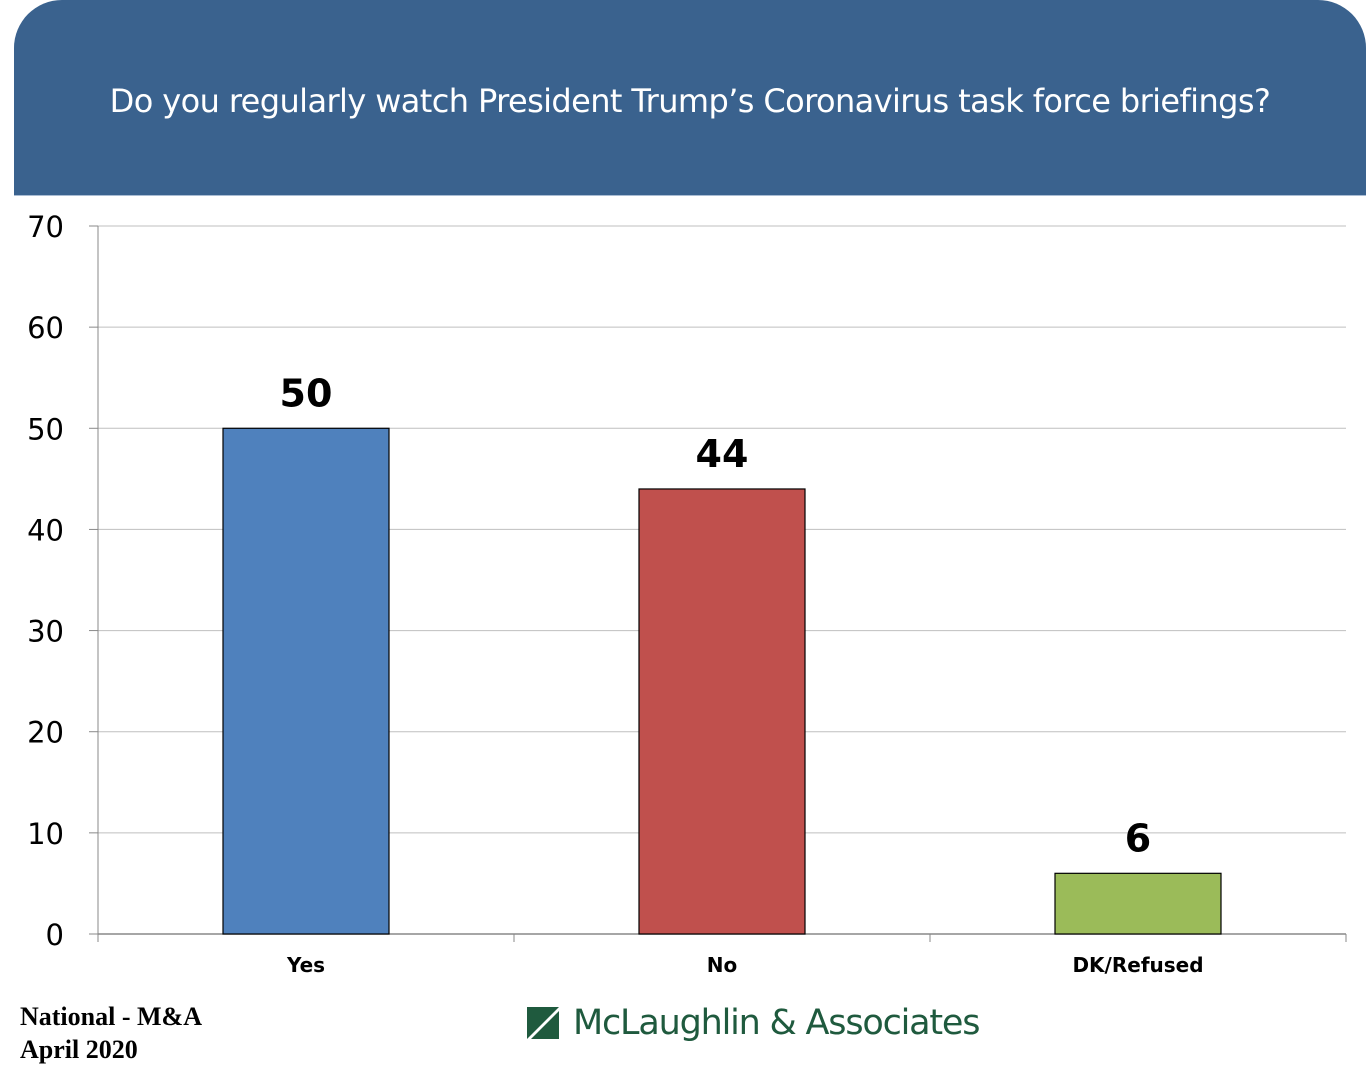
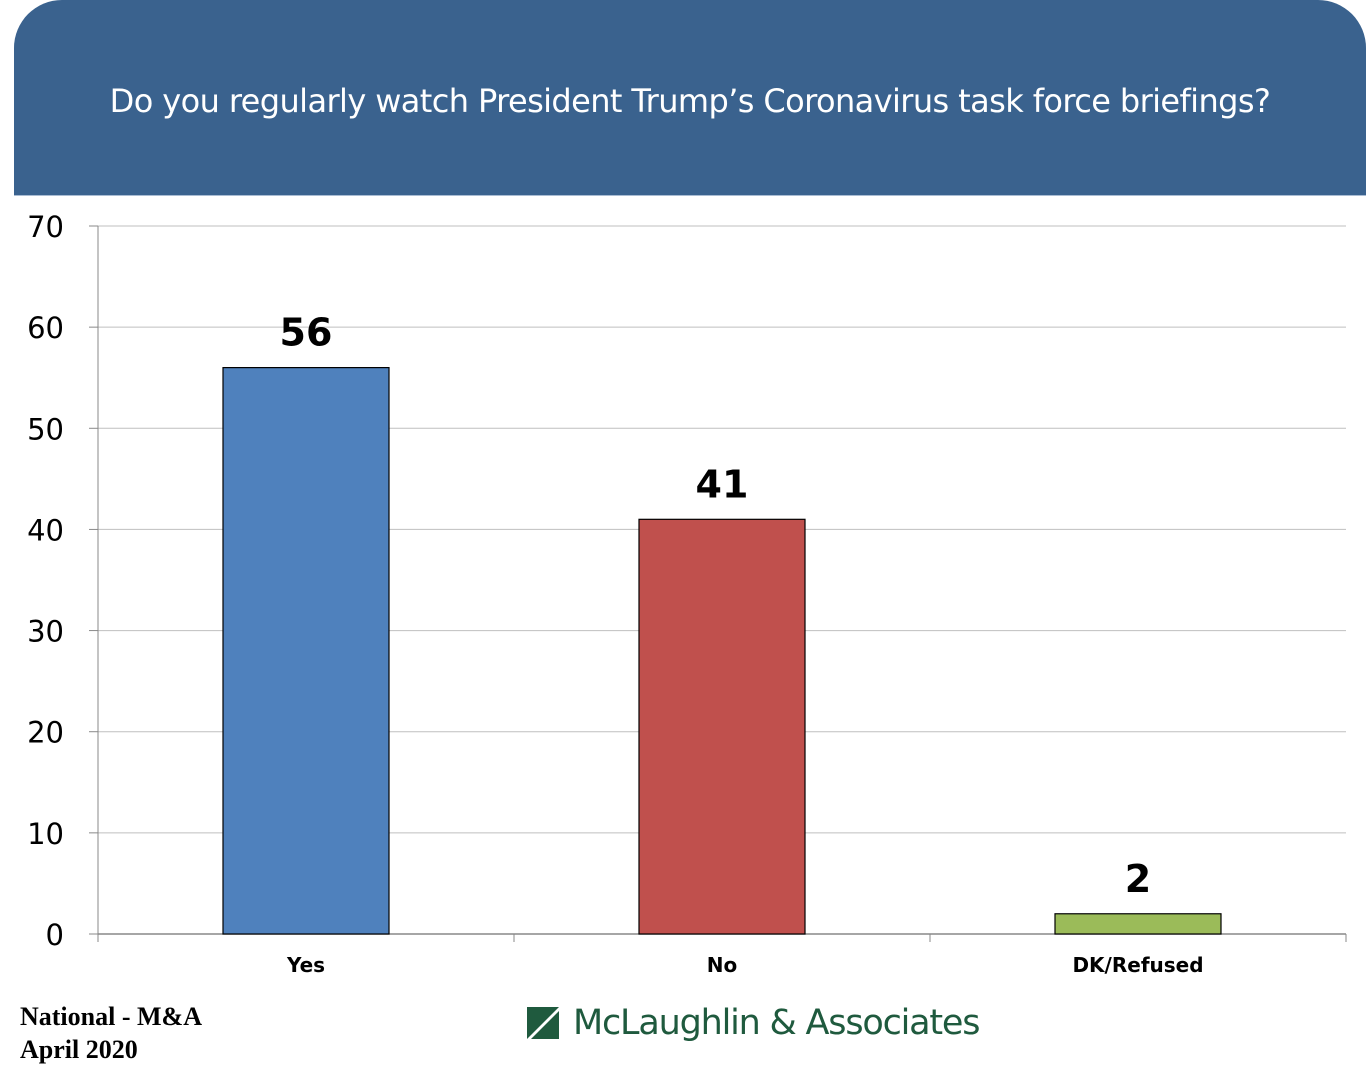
Yes: 50 -> 56
No: 44 -> 41
DK/Refused: 6 -> 2
